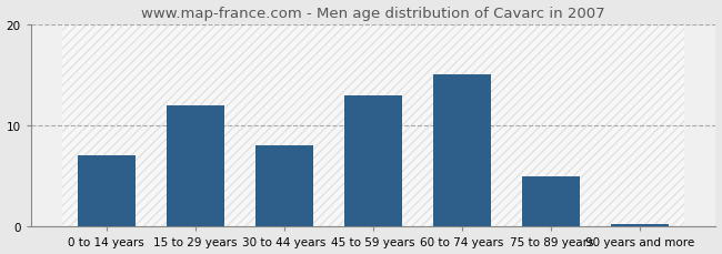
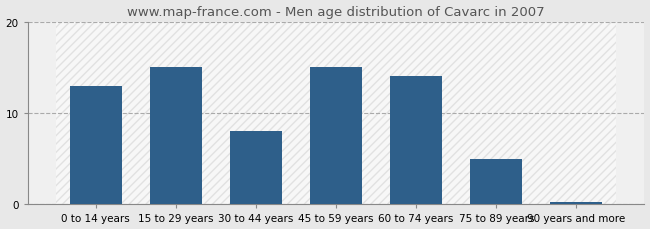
0 to 14 years: 7.0 -> 13.0
15 to 29 years: 12.0 -> 15.0
45 to 59 years: 13.0 -> 15.0
60 to 74 years: 15.0 -> 14.0
